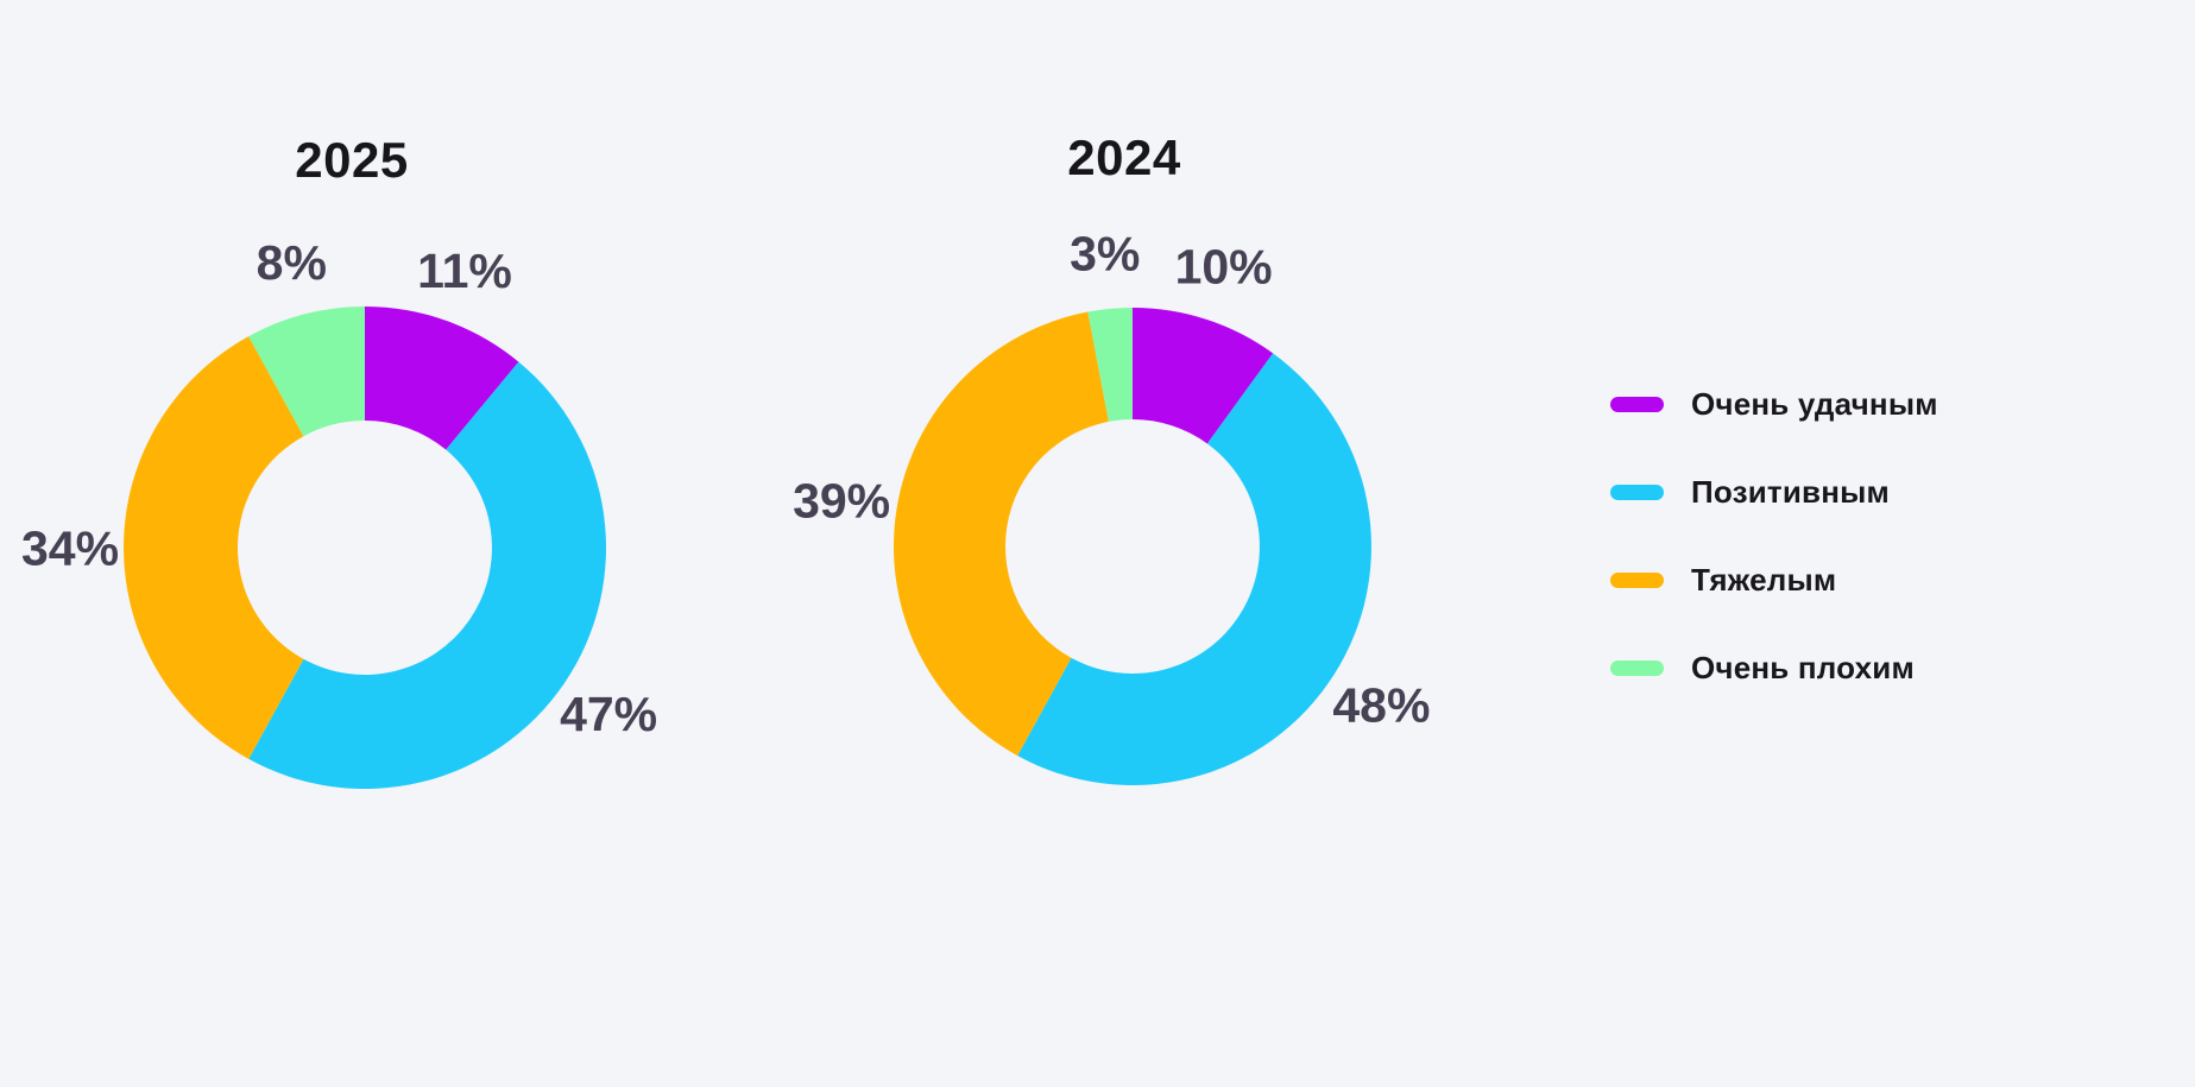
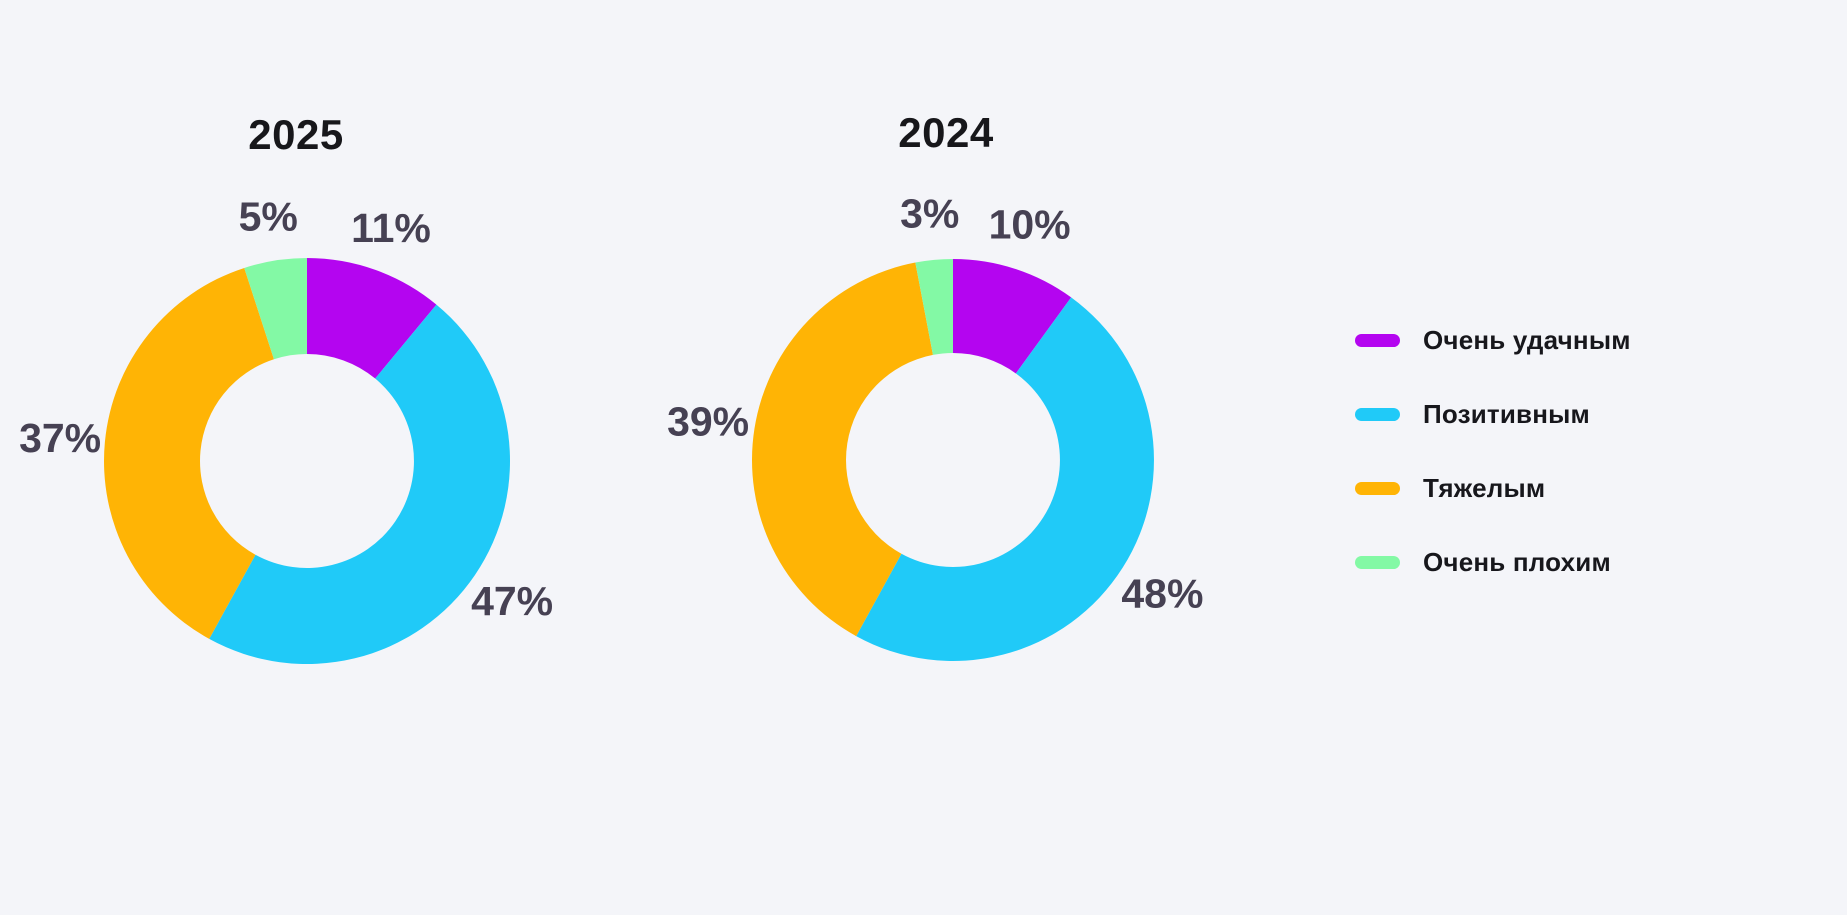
2025/Тяжелым: 34% -> 37%
2025/Очень плохим: 8% -> 5%
